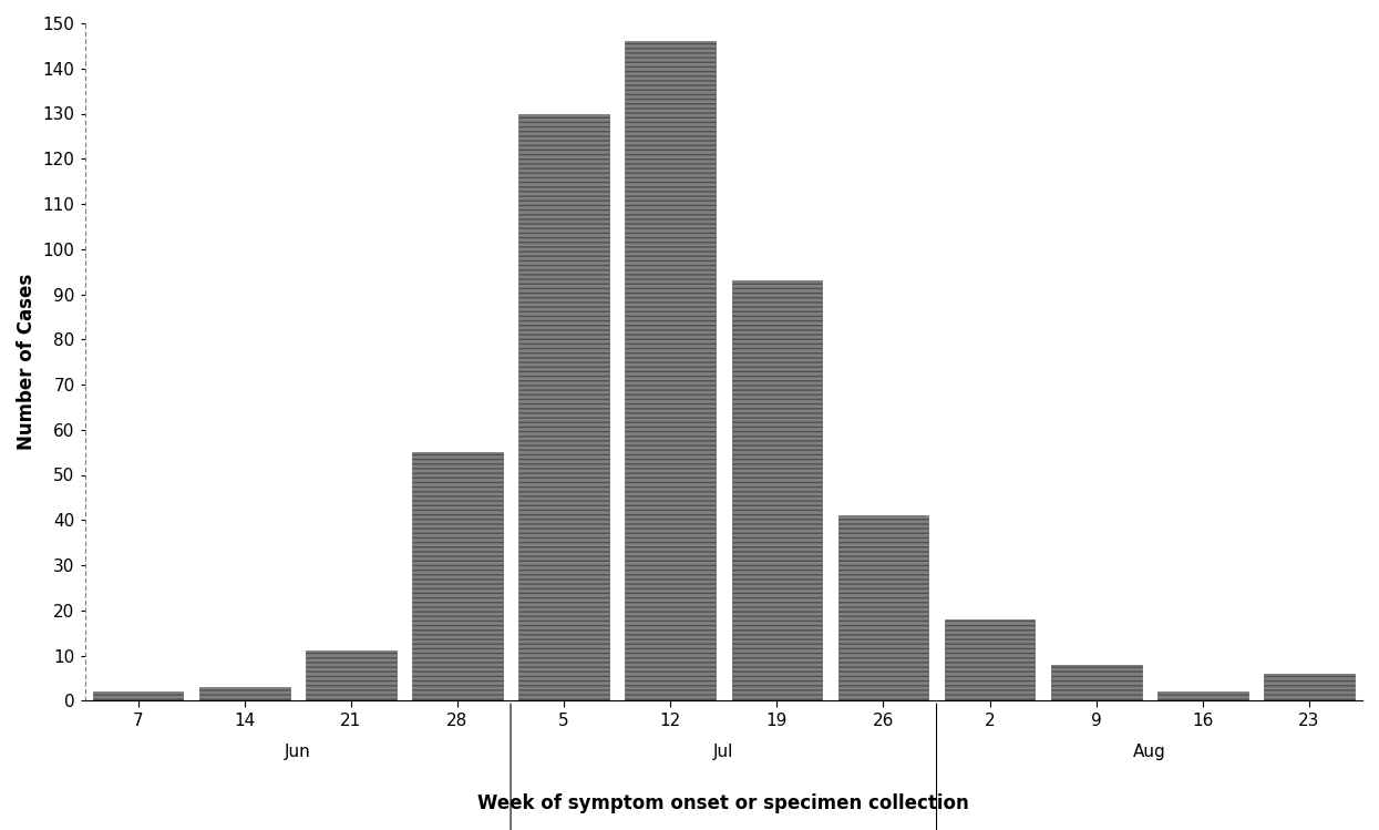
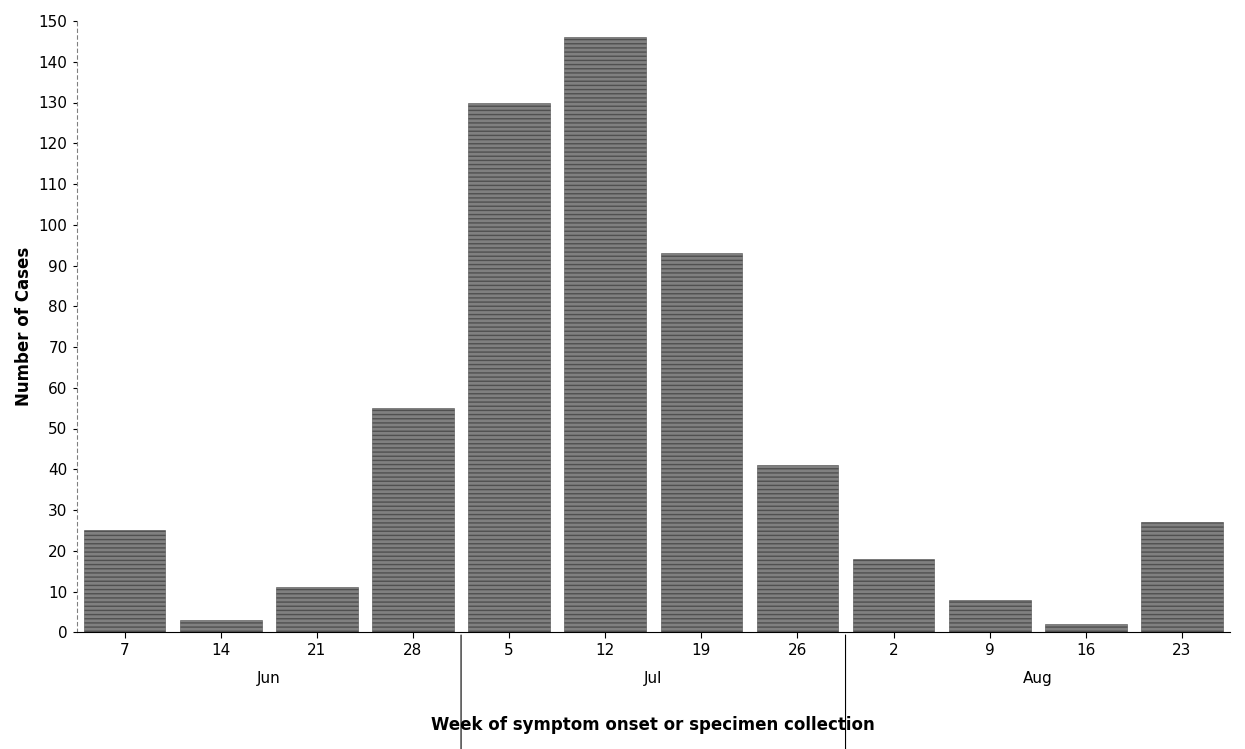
7: 2 -> 25
23: 6 -> 27
